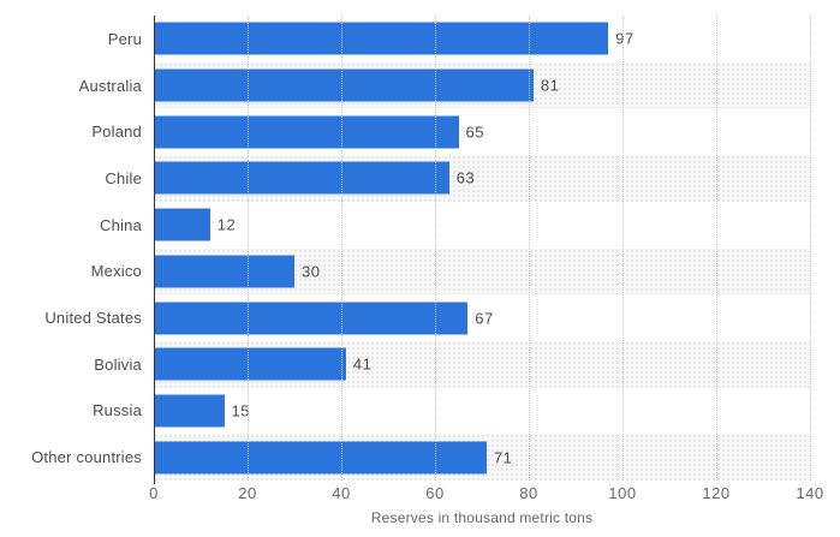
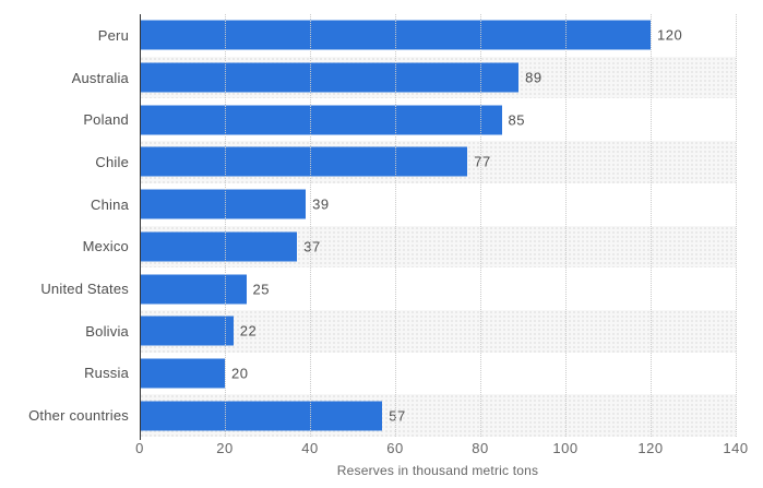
Peru: 97 -> 120
Australia: 81 -> 89
Poland: 65 -> 85
Chile: 63 -> 77
China: 12 -> 39
Mexico: 30 -> 37
United States: 67 -> 25
Bolivia: 41 -> 22
Russia: 15 -> 20
Other countries: 71 -> 57
